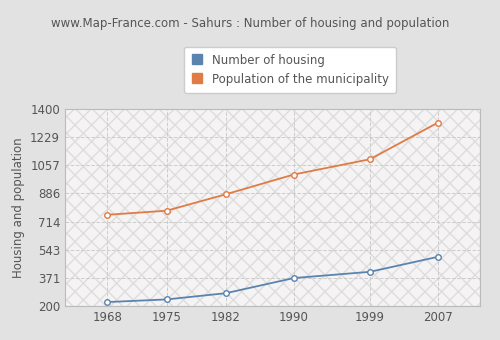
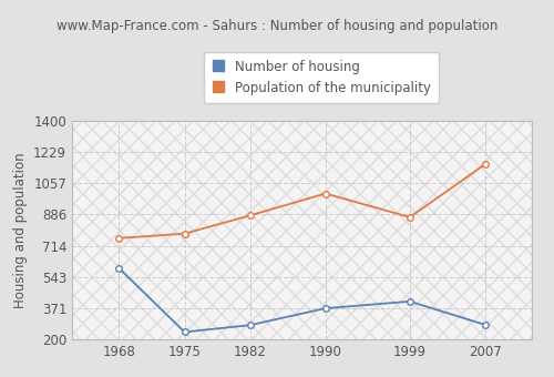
Number of housing/1968: 220 -> 590
Population of the municipality/1999: 1090 -> 870
Number of housing/2007: 500 -> 280
Population of the municipality/2007: 1320 -> 1160
